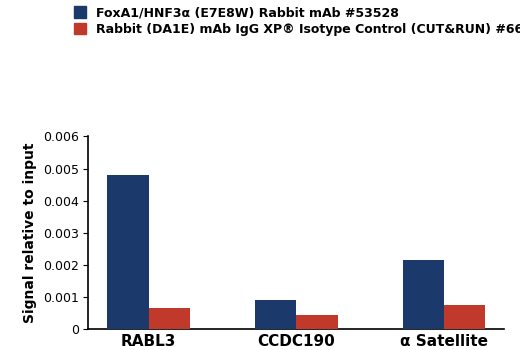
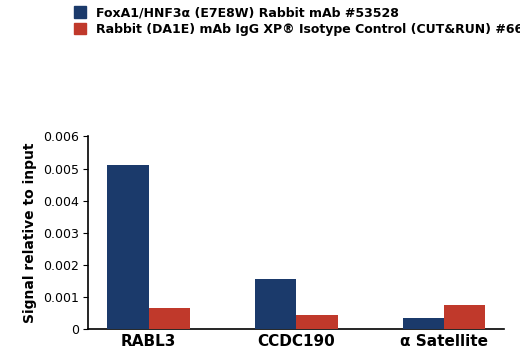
FoxA1/HNF3α (E7E8W) Rabbit mAb #53528/RABL3: 0.00480 -> 0.00510
FoxA1/HNF3α (E7E8W) Rabbit mAb #53528/CCDC190: 0.00090 -> 0.00155
FoxA1/HNF3α (E7E8W) Rabbit mAb #53528/α Satellite: 0.00215 -> 0.00035
